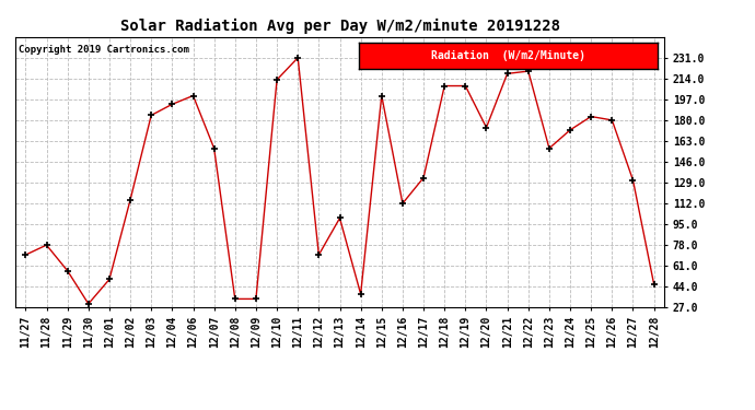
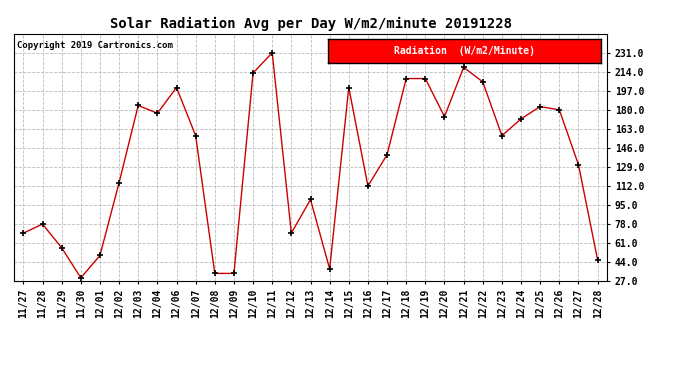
12/04: 193 -> 177
12/17: 133 -> 140
12/22: 220 -> 205
